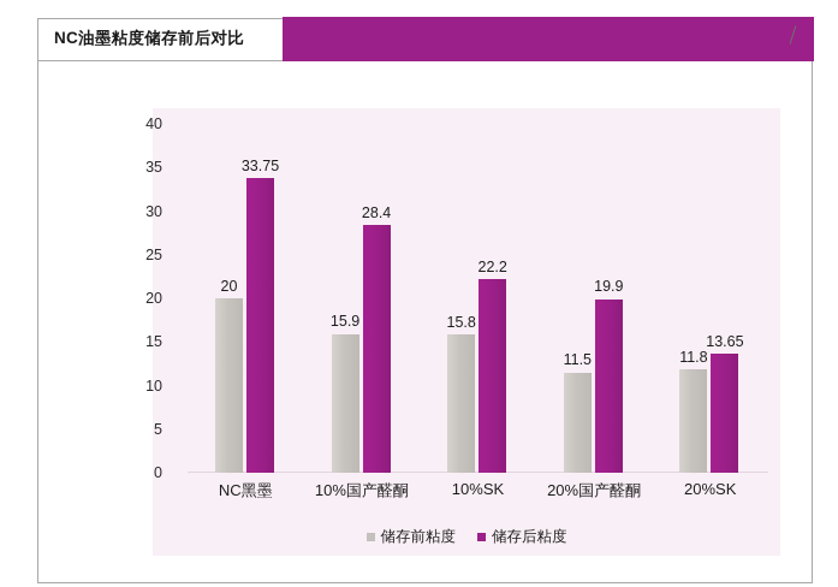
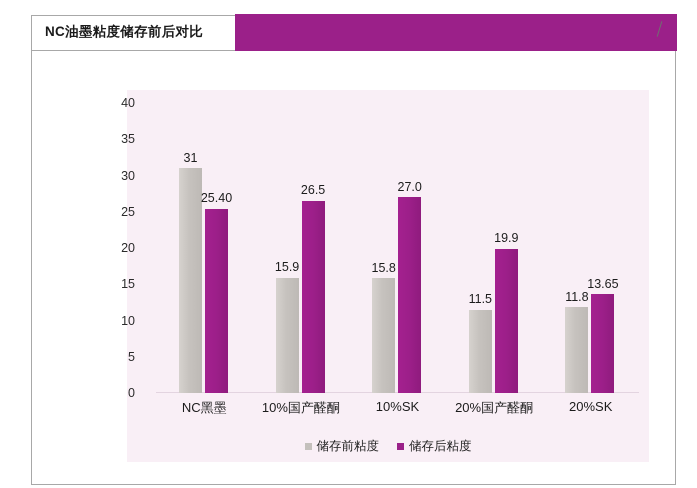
储存前粘度/NC黑墨: 20 -> 31
储存后粘度/NC黑墨: 33.75 -> 25.40
储存后粘度/10%国产醛酮: 28.4 -> 26.5
储存后粘度/10%SK: 22.2 -> 27.0
